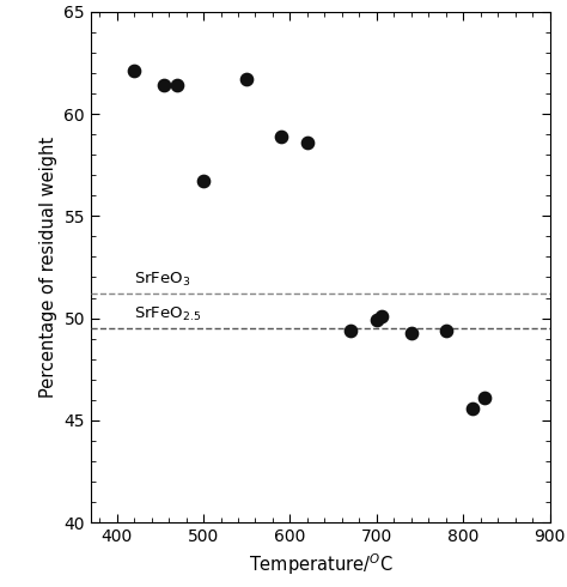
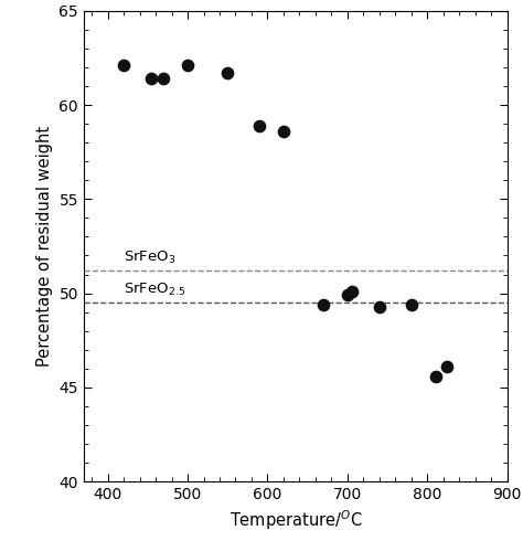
500: 56.7 -> 62.1
